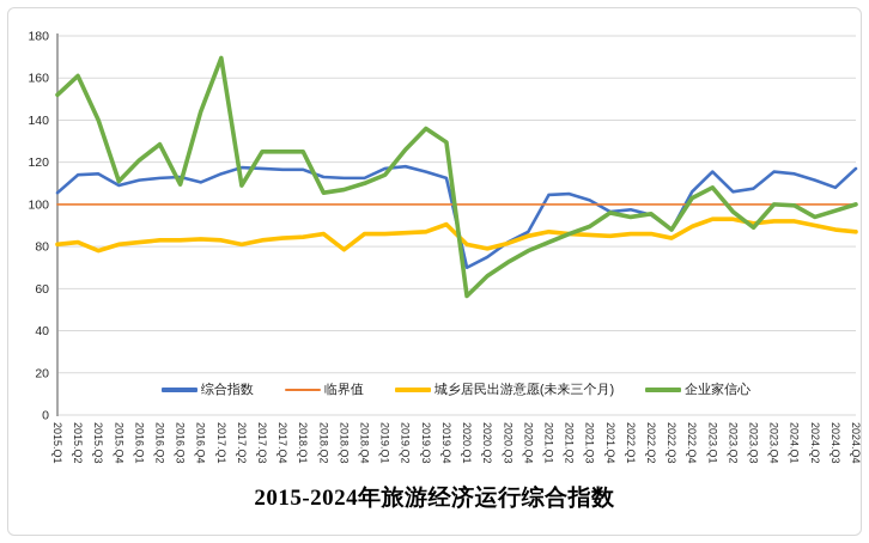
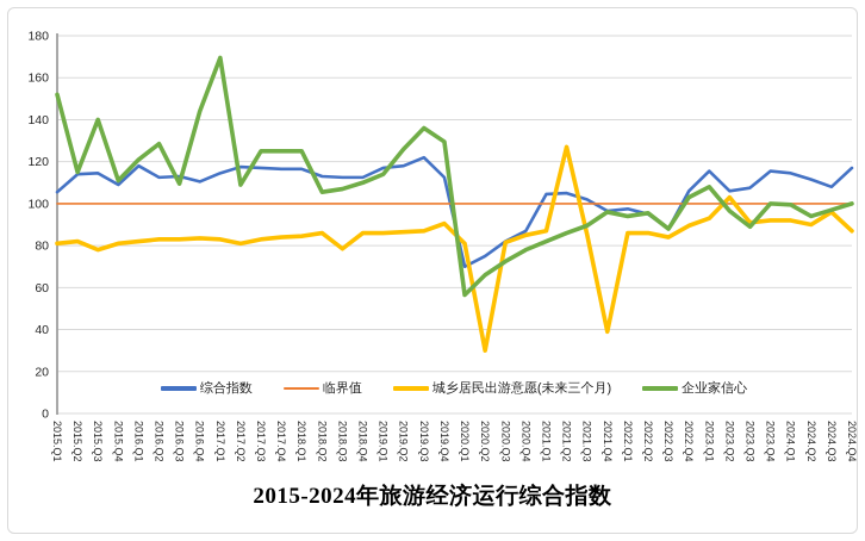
企业家信心/2015.Q2: 161 -> 115
综合指数/2016.Q1: 112 -> 118
综合指数/2019.Q3: 116 -> 122
城乡居民出游意愿(未来三个月)/2020.Q2: 79 -> 30
城乡居民出游意愿(未来三个月)/2021.Q2: 86 -> 127
城乡居民出游意愿(未来三个月)/2021.Q4: 85 -> 39
城乡居民出游意愿(未来三个月)/2023.Q2: 93 -> 103
城乡居民出游意愿(未来三个月)/2024.Q3: 88 -> 96
